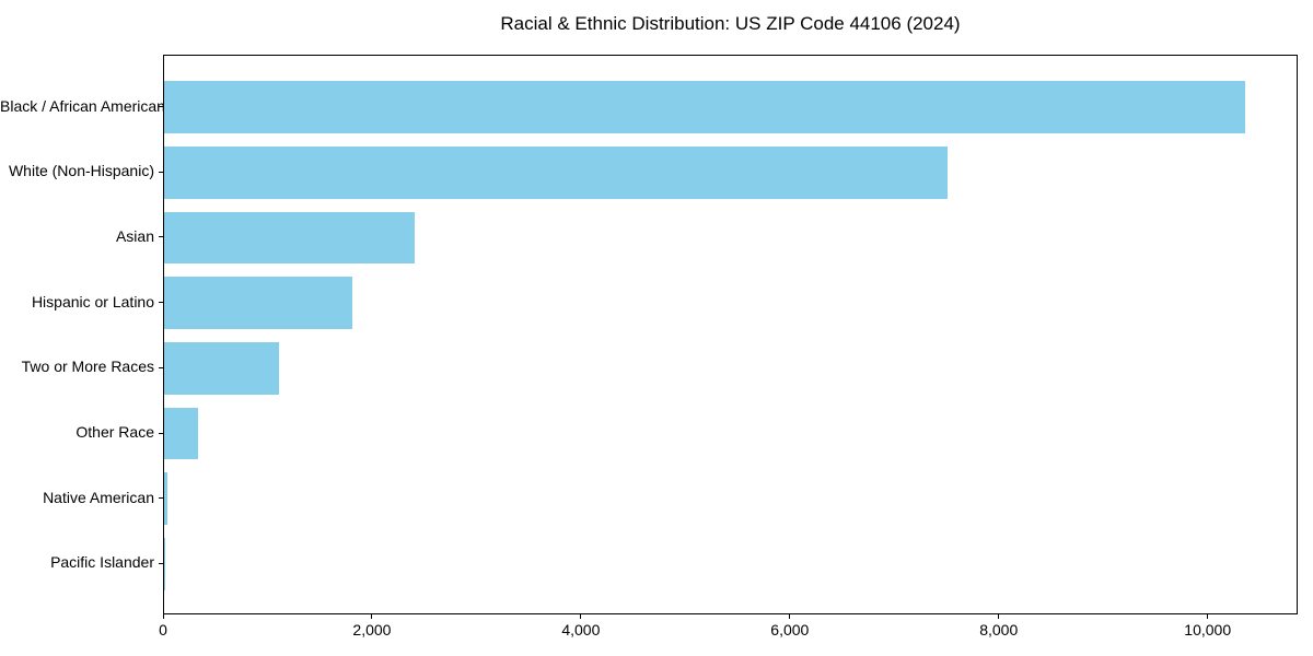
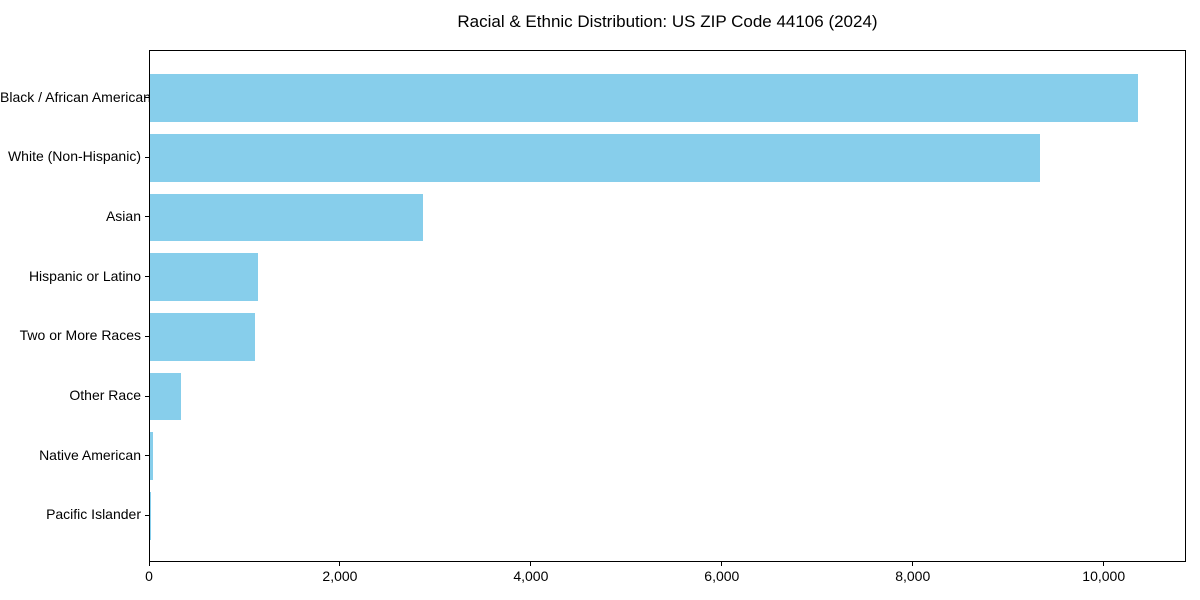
White (Non-Hispanic): 7500 -> 9300
Asian: 2400 -> 2900
Hispanic or Latino: 1800 -> 1100
